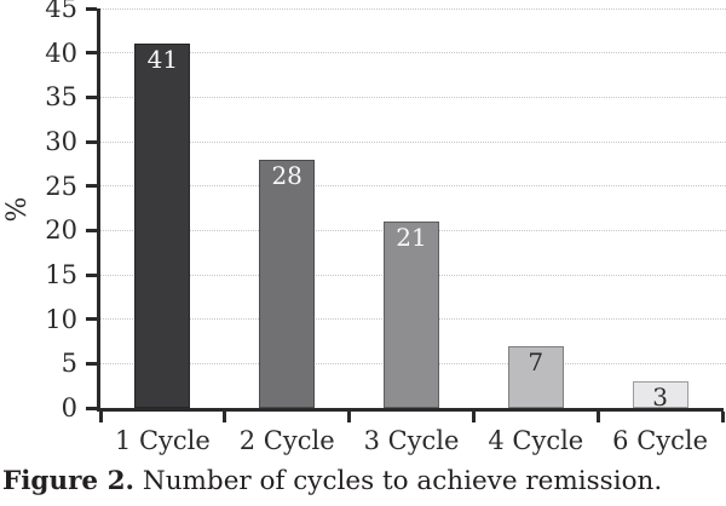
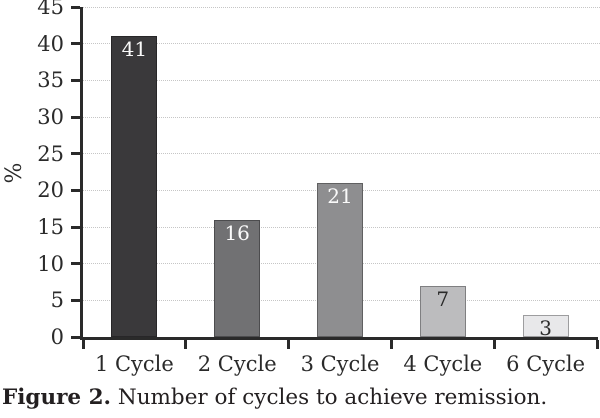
2 Cycle: 28 -> 16
